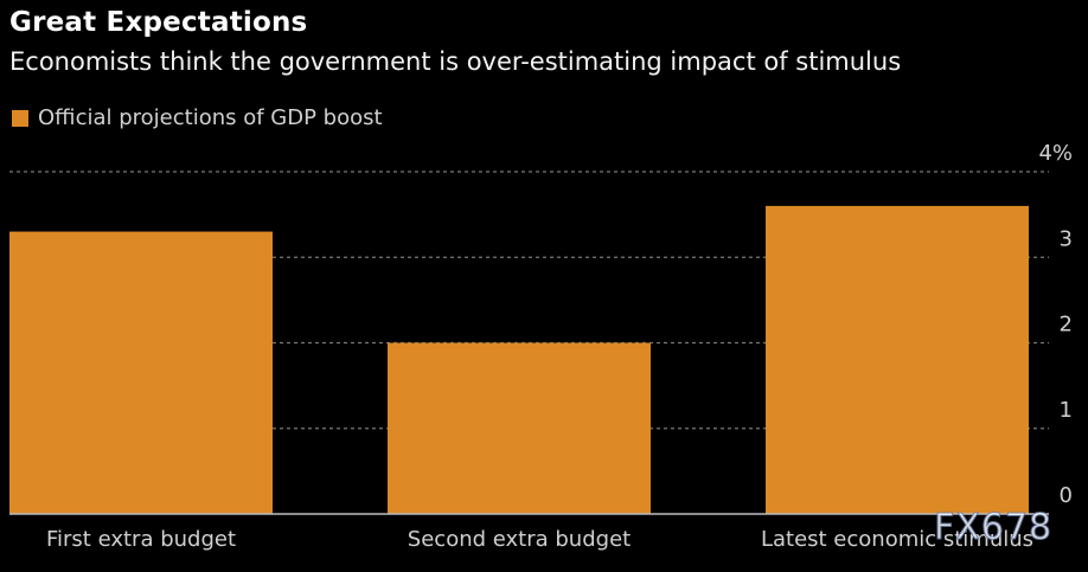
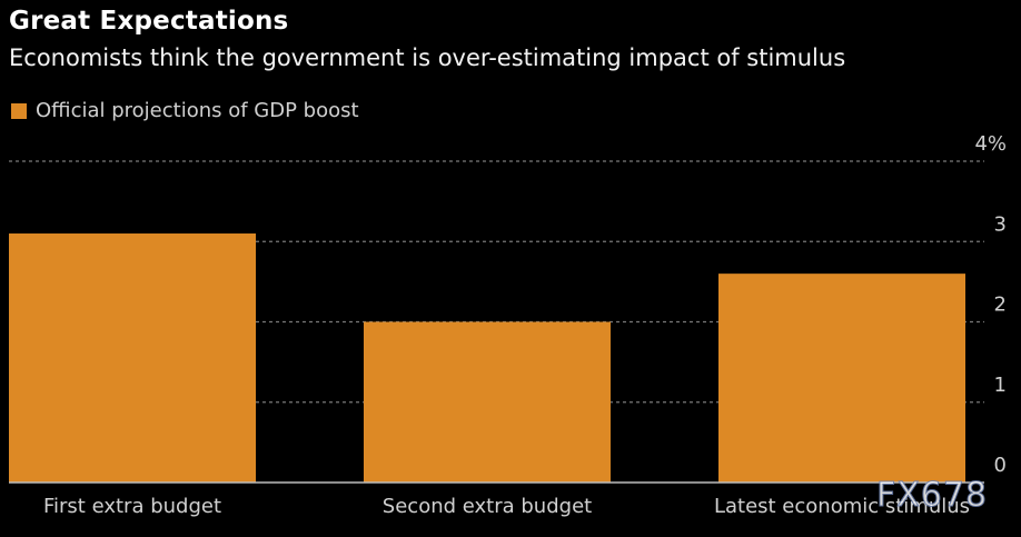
First extra budget: 3.3% -> 3.1%
Latest economic stimulus: 3.6% -> 2.6%
